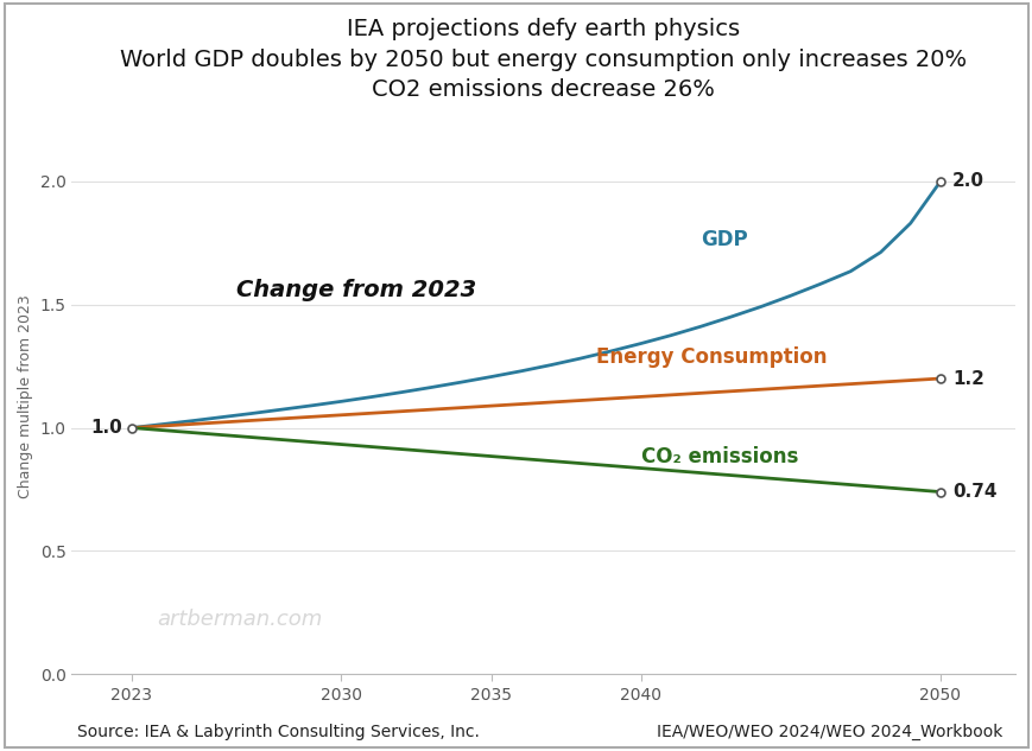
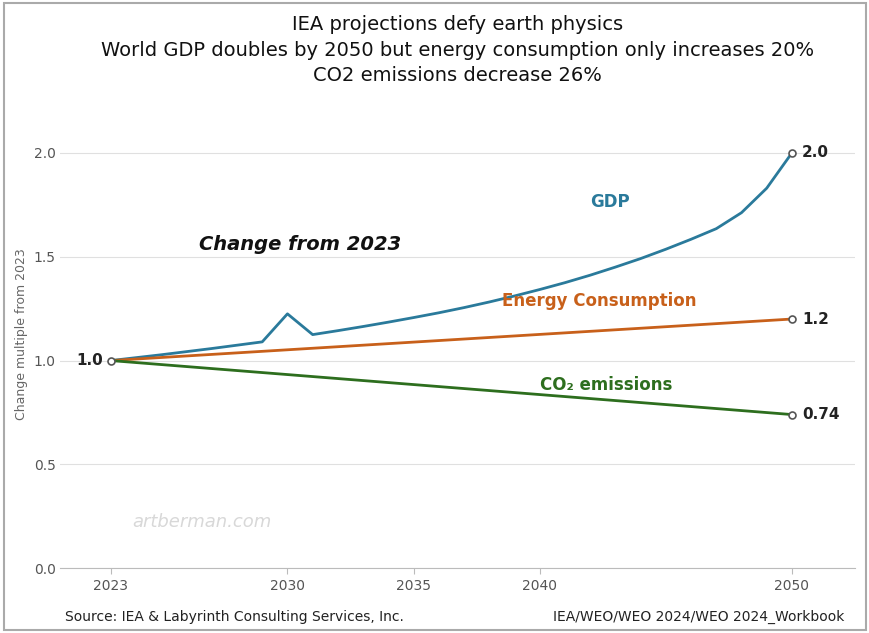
2030: 1.107 -> 1.225
